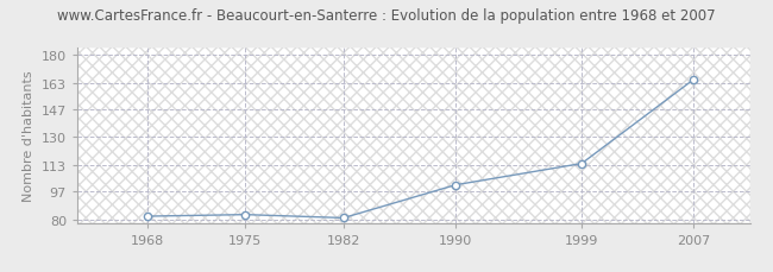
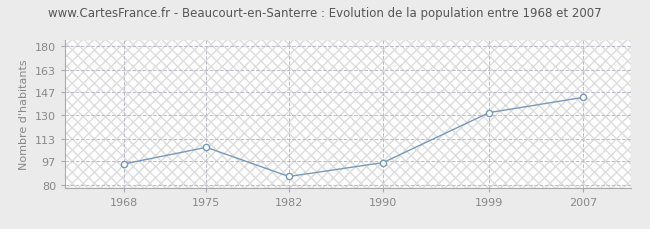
1968: 82 -> 95
1975: 83 -> 107
1982: 81 -> 86
1990: 101 -> 96
1999: 114 -> 132
2007: 165 -> 143
